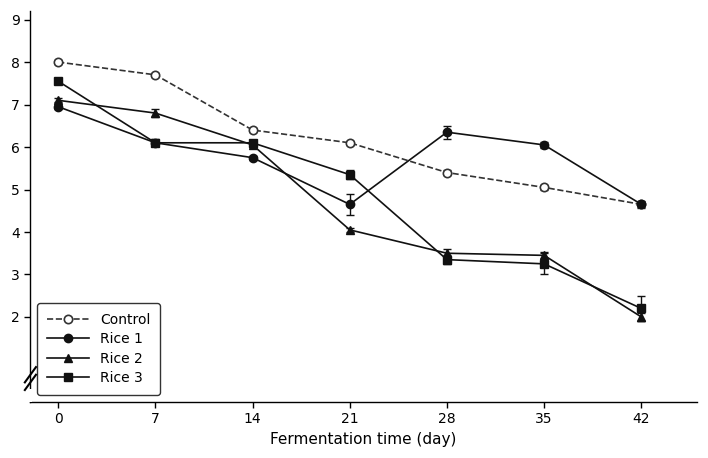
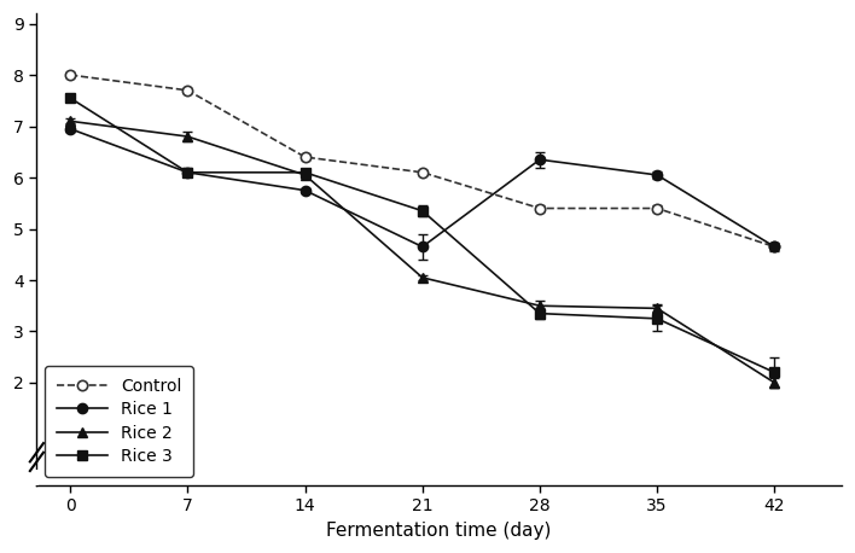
Control/35: 5.05 -> 5.40
